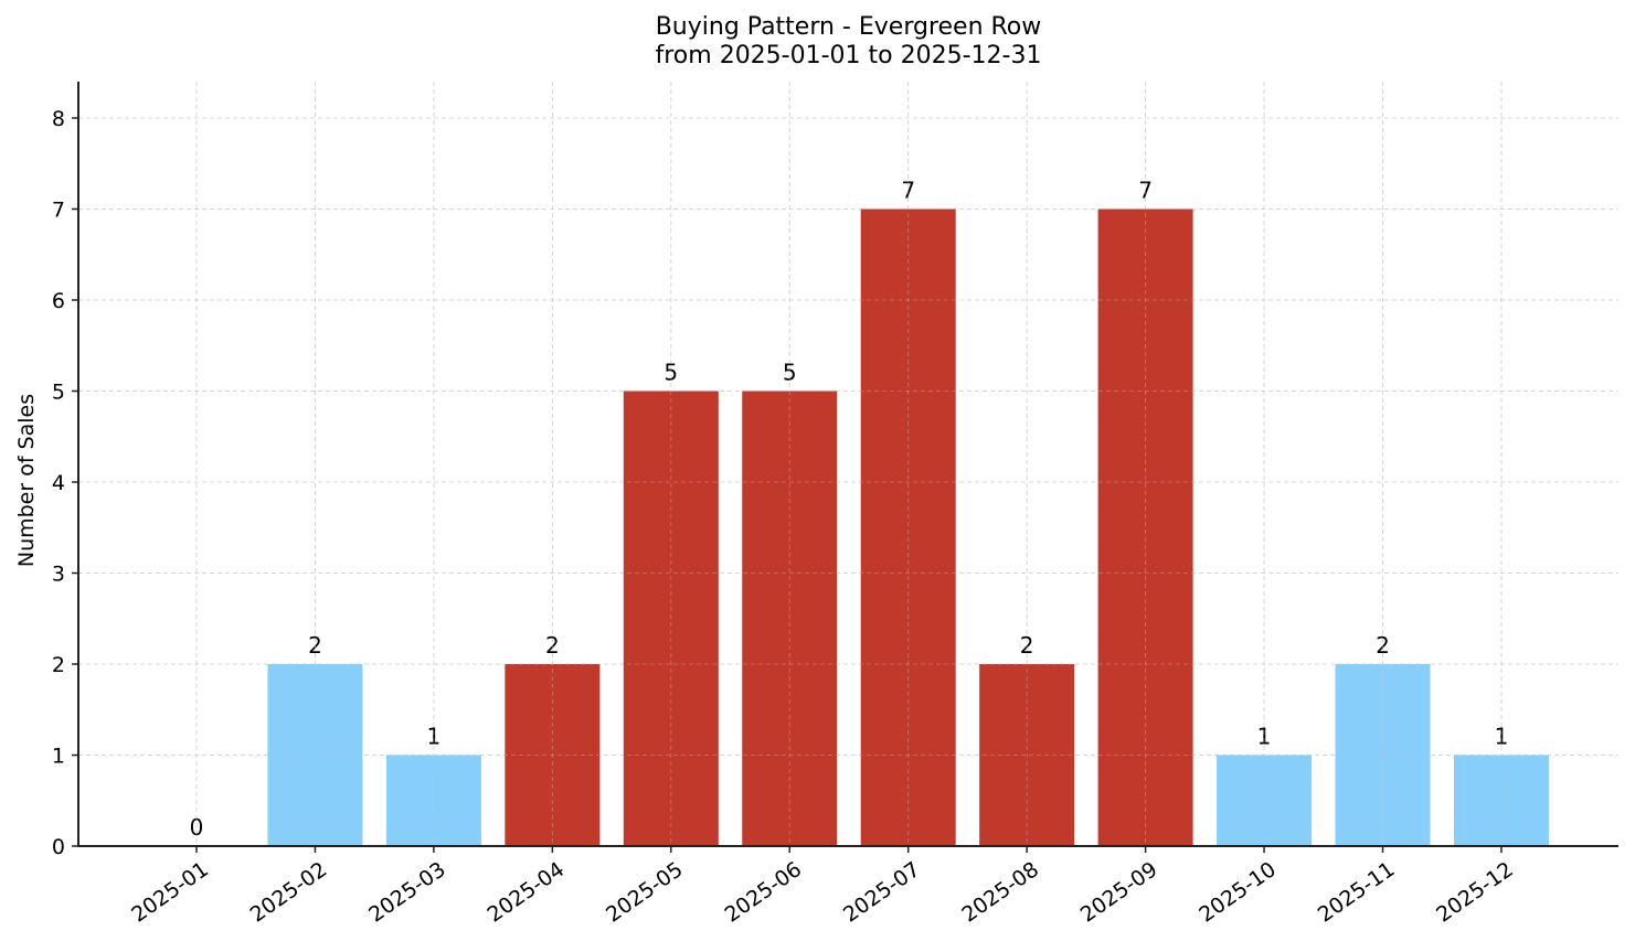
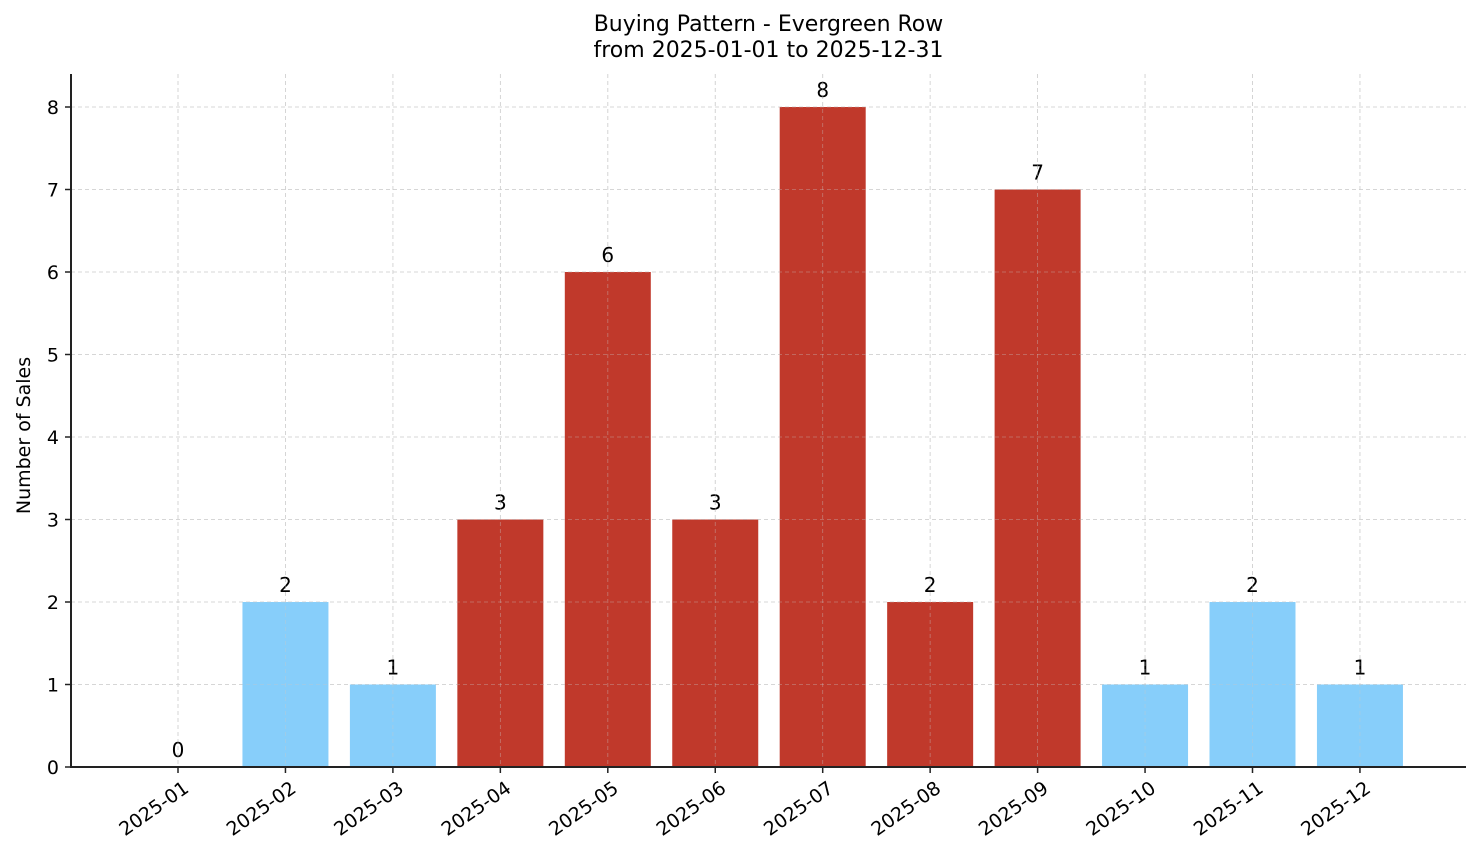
2025-04: 2 -> 3
2025-05: 5 -> 6
2025-06: 5 -> 3
2025-07: 7 -> 8
